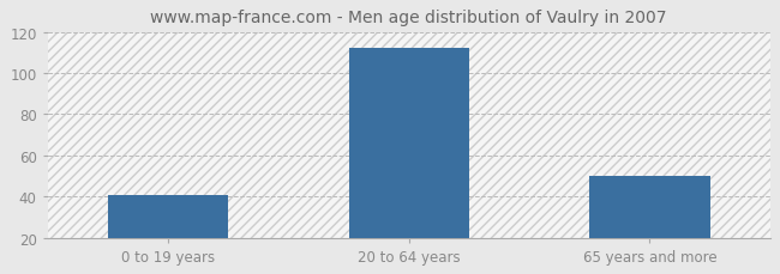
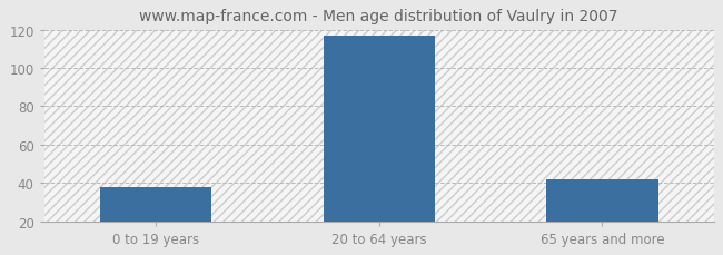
0 to 19 years: 41 -> 38
20 to 64 years: 112 -> 117
65 years and more: 50 -> 42
